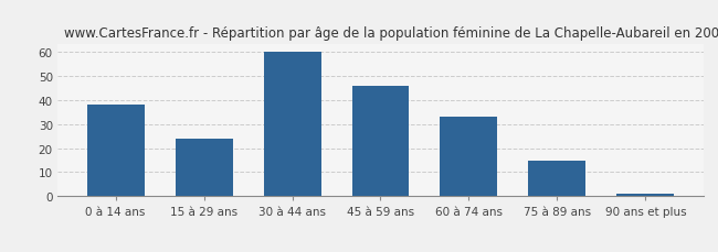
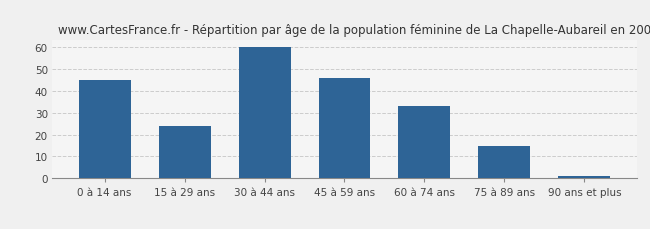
0 à 14 ans: 38 -> 45
